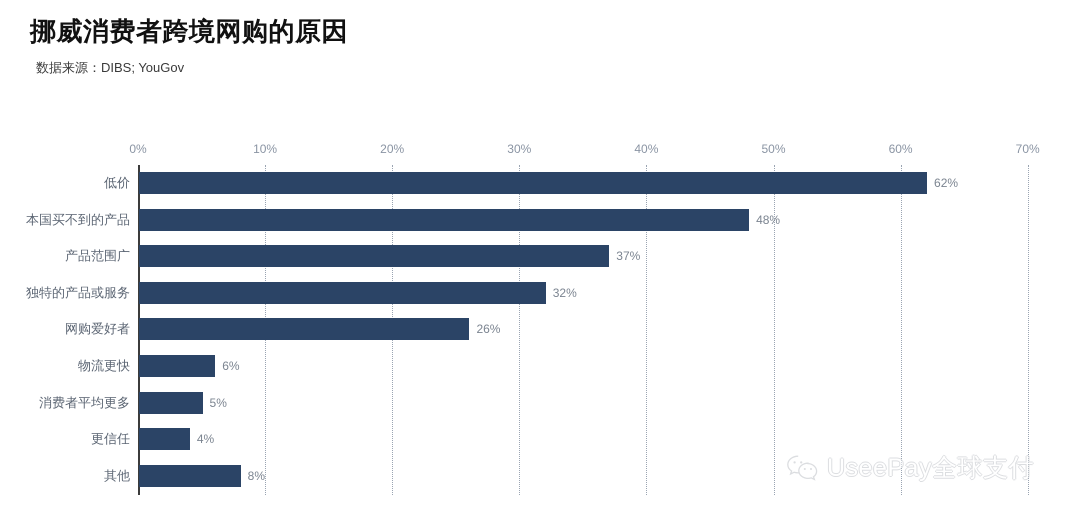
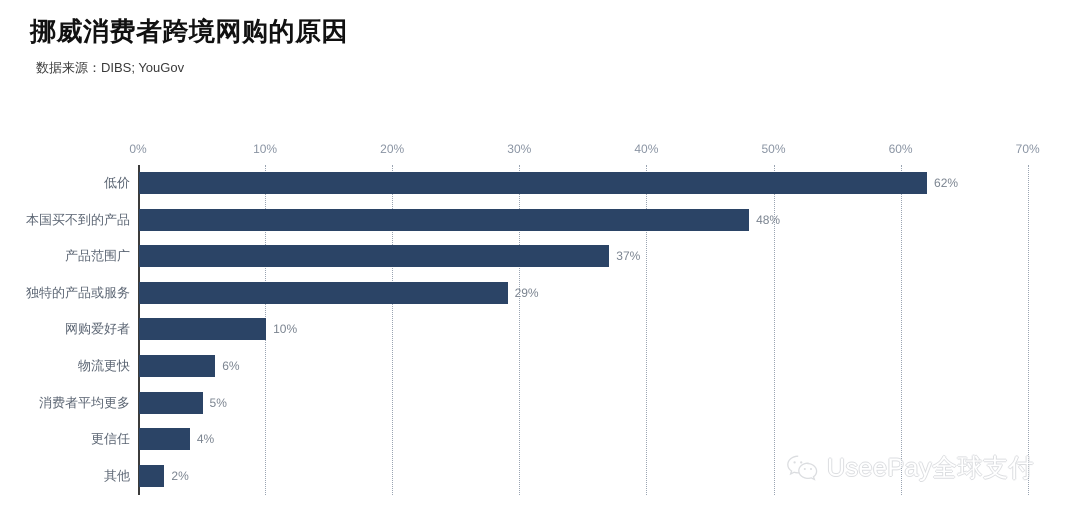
独特的产品或服务: 32% -> 29%
网购爱好者: 26% -> 10%
其他: 8% -> 2%
